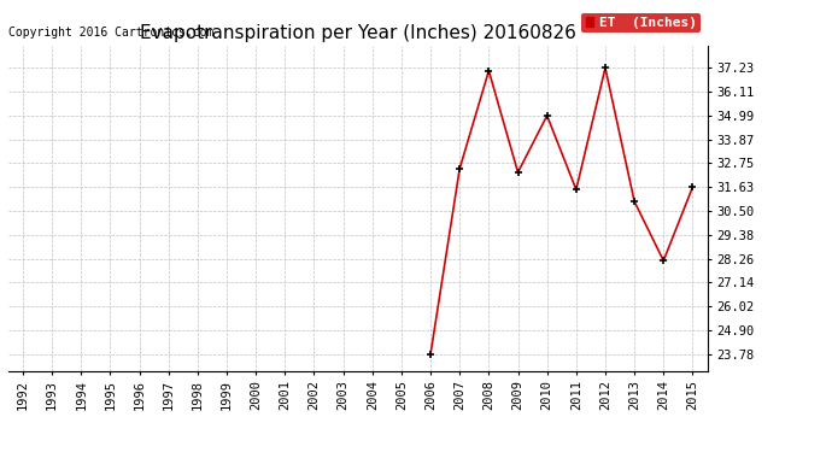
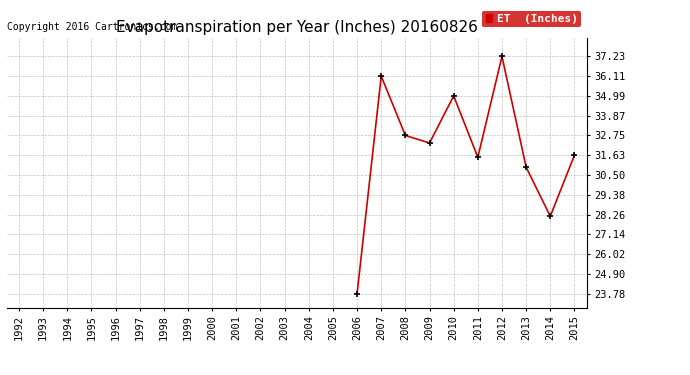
2007: 32.5 -> 36.1
2008: 37.1 -> 32.8
